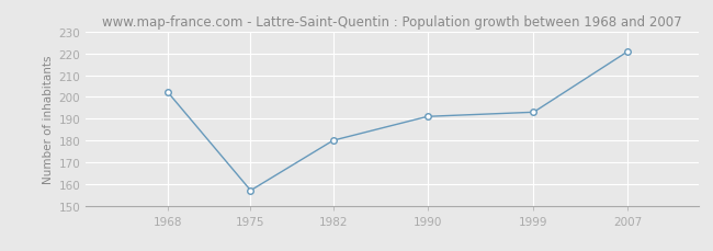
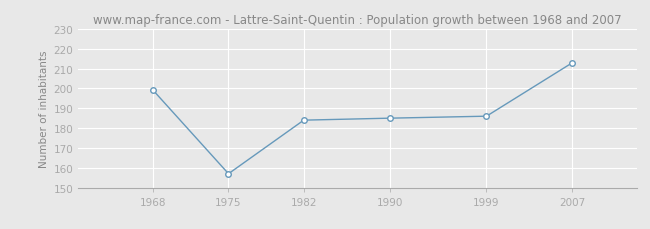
1968: 202 -> 199
1982: 180 -> 184
1990: 191 -> 185
1999: 193 -> 186
2007: 221 -> 213
